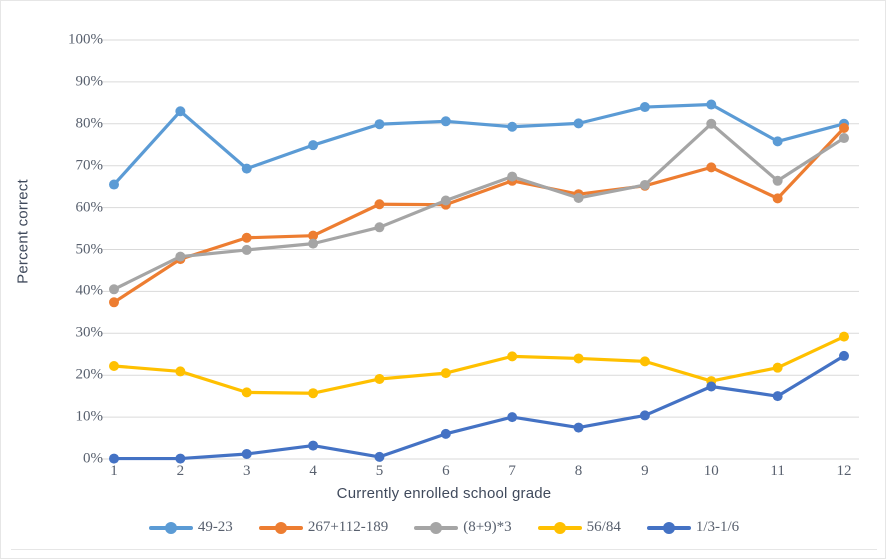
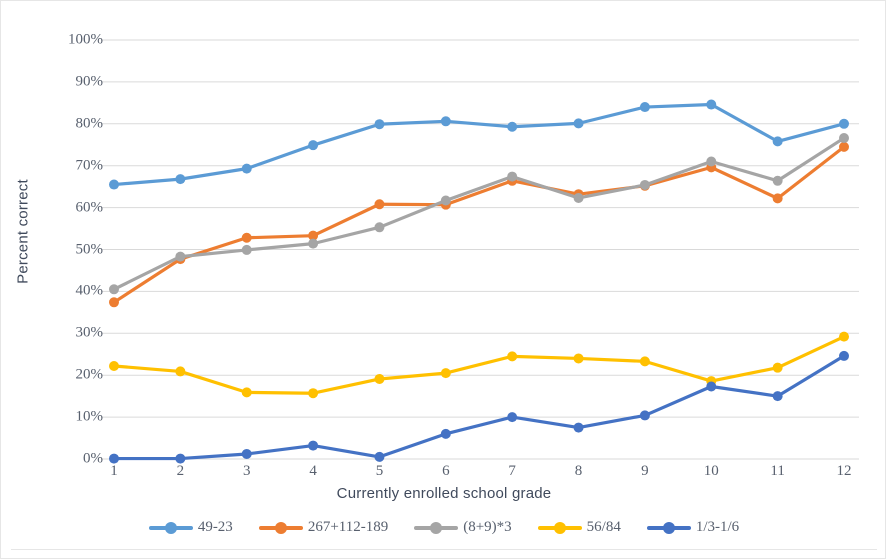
49-23/2: 83% -> 67%
(8+9)*3/10: 80% -> 71%
267+112-189/12: 79% -> 74%
